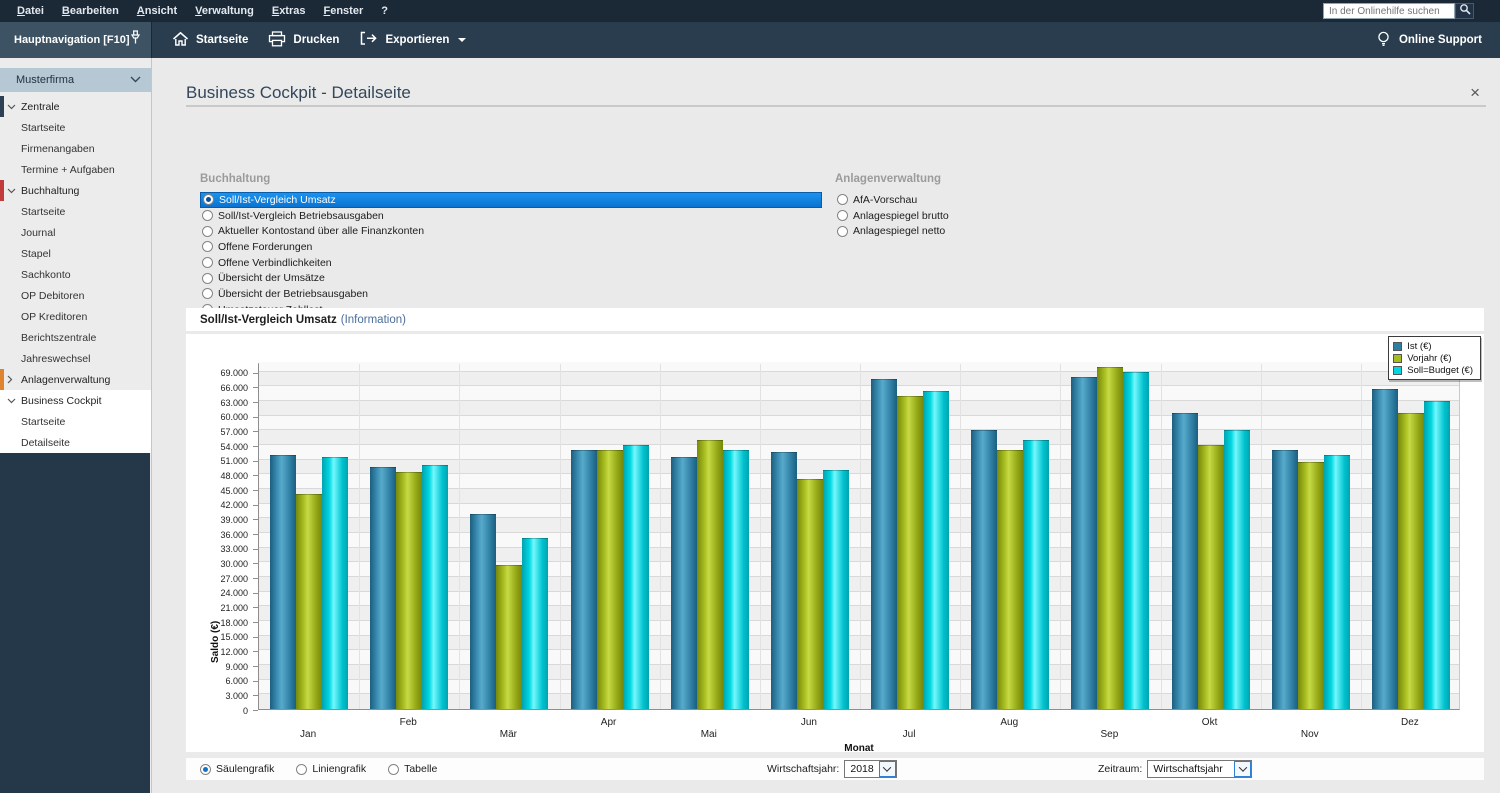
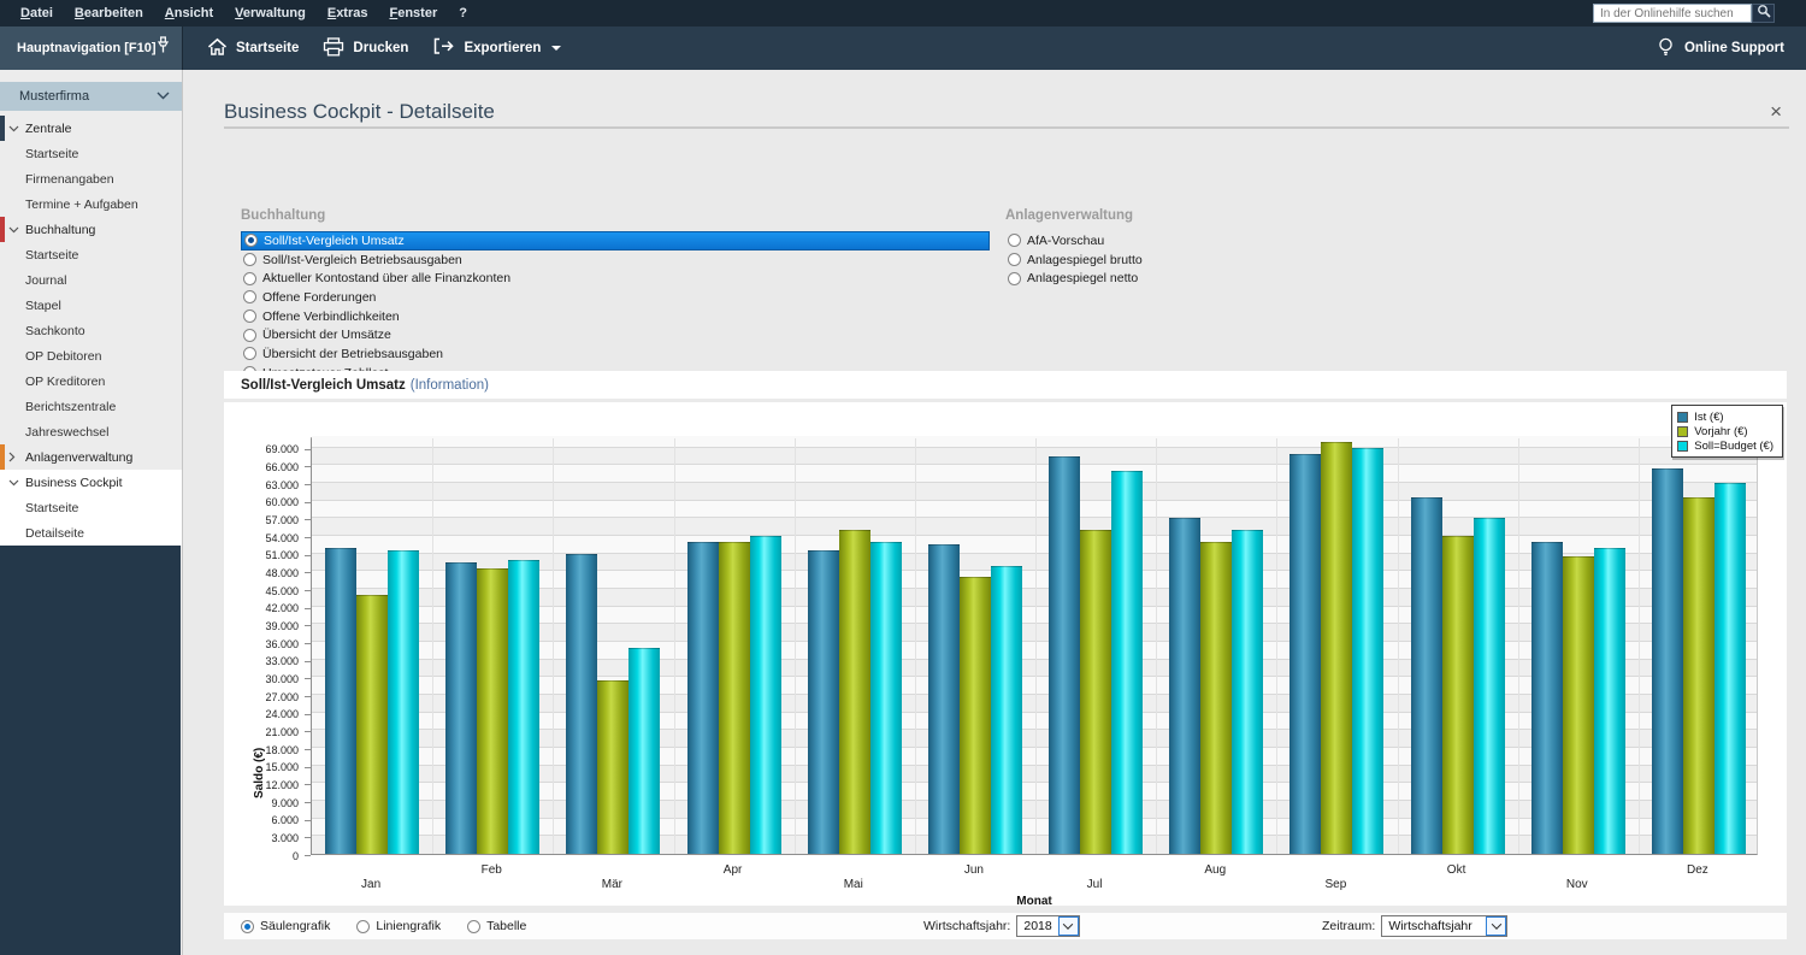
Ist (€)/Mär: 40000 -> 51000
Vorjahr (€)/Jul: 64000 -> 55000
